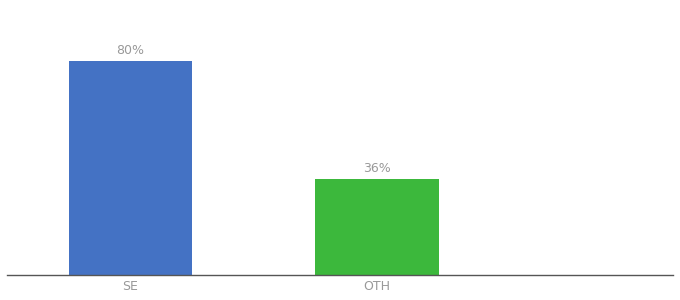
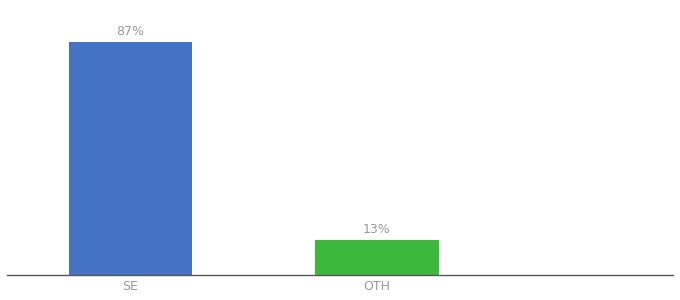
SE: 80% -> 87%
OTH: 36% -> 13%
